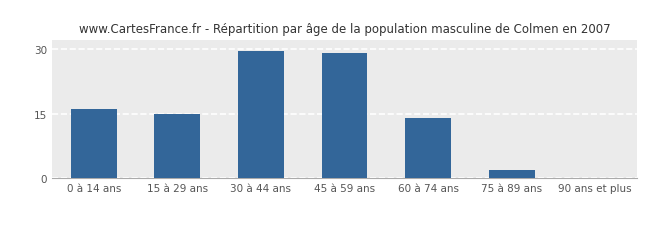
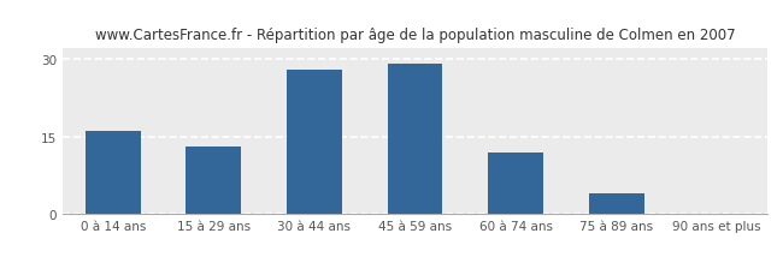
15 à 29 ans: 15.0 -> 13.0
30 à 44 ans: 29.5 -> 28.0
60 à 74 ans: 14.0 -> 12.0
75 à 89 ans: 2.0 -> 4.0
